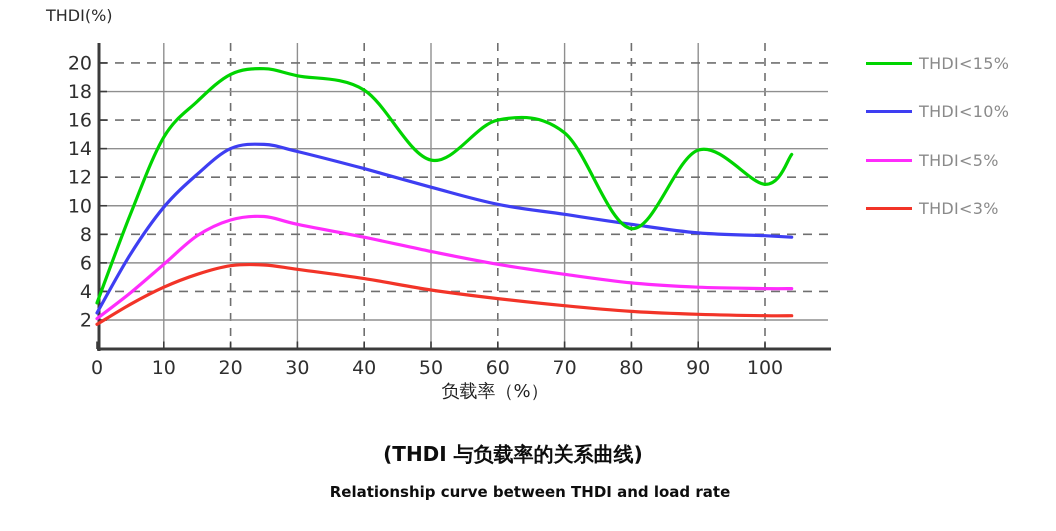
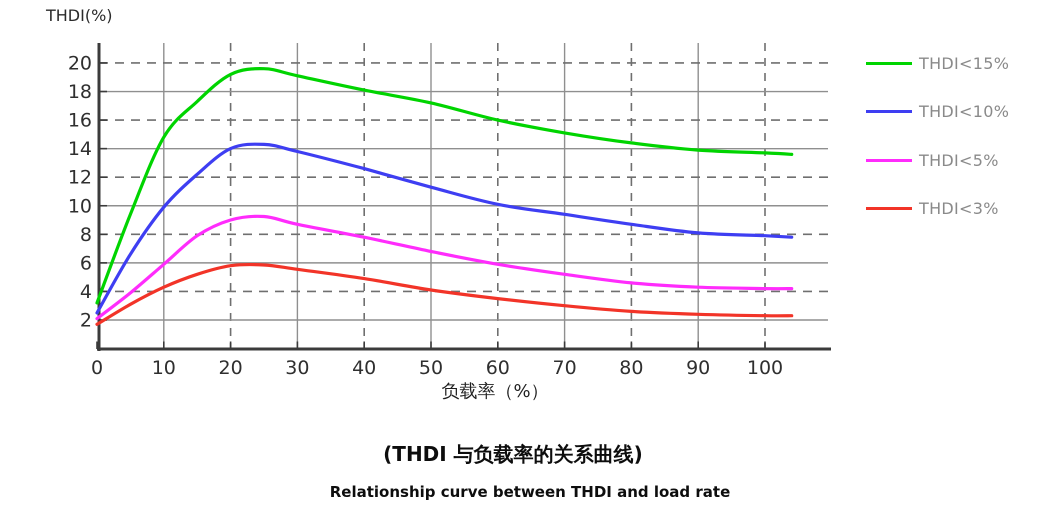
THDI<15%/50: 13.2 -> 17.2
THDI<15%/80: 8.4 -> 14.4
THDI<15%/100: 11.5 -> 13.7
